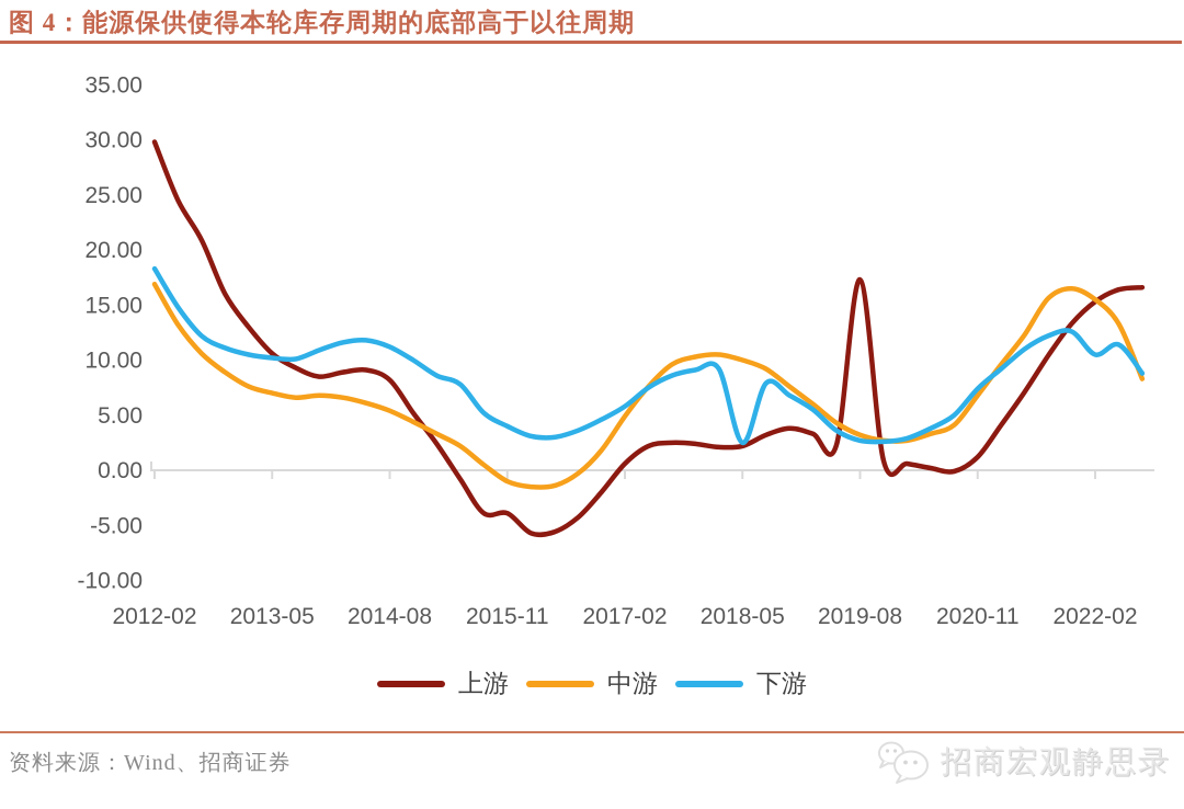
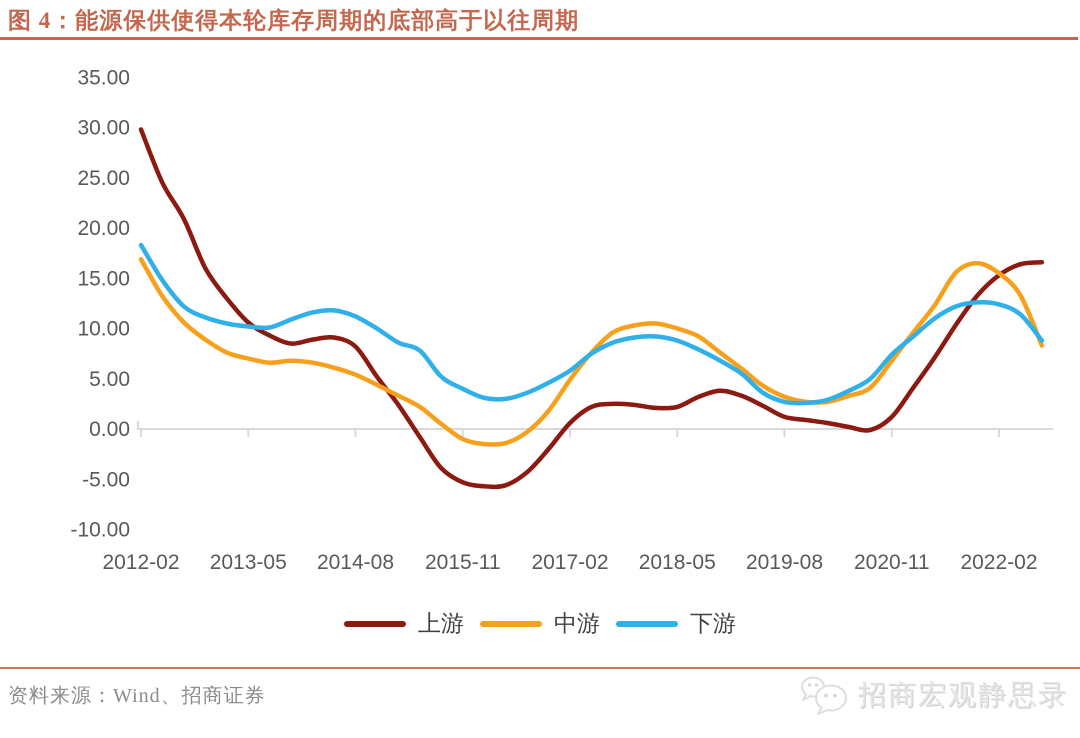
上游/2015-11: -3.9 -> -5.3
下游/2018-05: 2.5 -> 8.8
上游/2019-08: 17.3 -> 1.2
下游/2022-02: 10.5 -> 12.4
